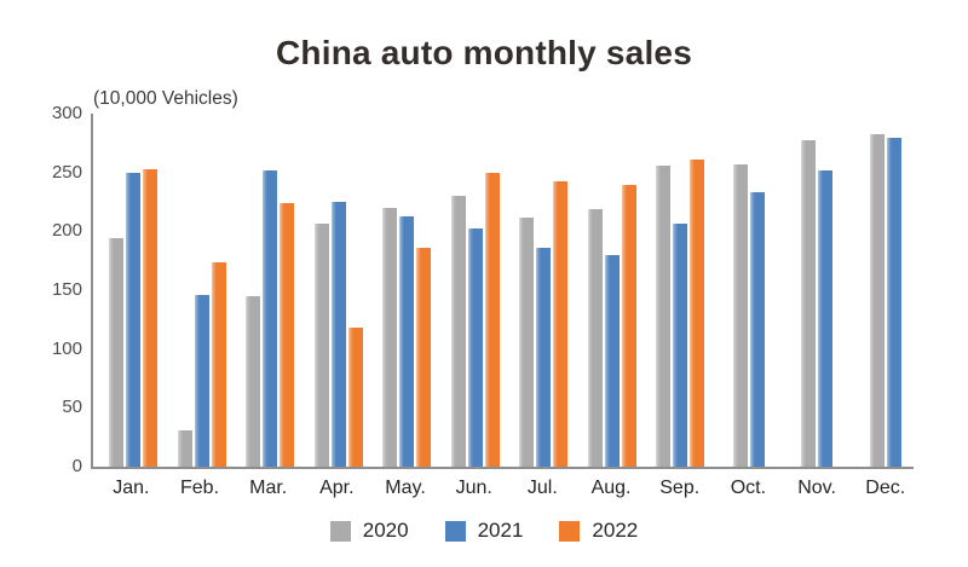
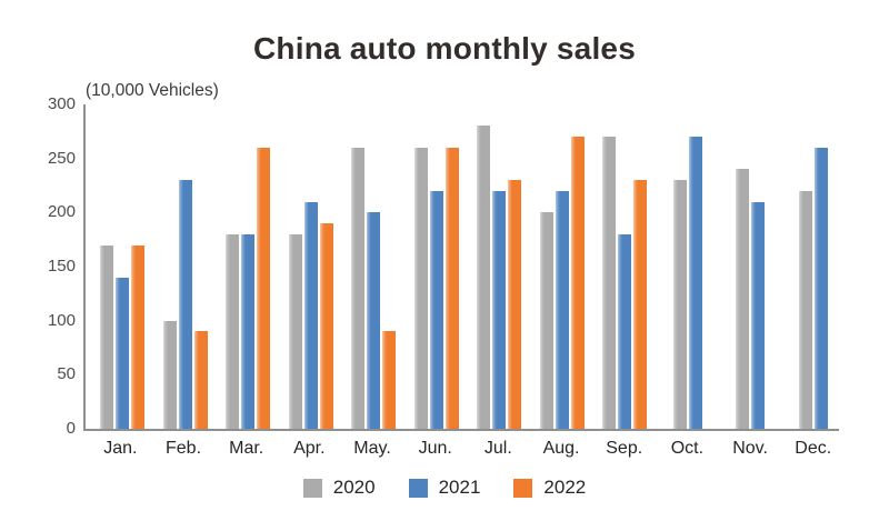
2020/Jan.: 190 -> 170
2021/Jan.: 250 -> 140
2022/Jan.: 250 -> 170
2020/Feb.: 30 -> 100
2021/Feb.: 150 -> 230
2022/Feb.: 170 -> 90
2020/Mar.: 140 -> 180
2021/Mar.: 250 -> 180
2022/Mar.: 220 -> 260
2020/Apr.: 210 -> 180
2021/Apr.: 220 -> 210
2022/Apr.: 120 -> 190
2020/May.: 220 -> 260
2021/May.: 210 -> 200
2022/May.: 190 -> 90
2020/Jun.: 230 -> 260
2021/Jun.: 200 -> 220
2022/Jun.: 250 -> 260
2020/Jul.: 210 -> 280
2021/Jul.: 190 -> 220
2022/Jul.: 240 -> 230
2020/Aug.: 220 -> 200
2021/Aug.: 180 -> 220
2022/Aug.: 240 -> 270
2020/Sep.: 260 -> 270
2021/Sep.: 210 -> 180
2022/Sep.: 260 -> 230
2020/Oct.: 260 -> 230
2021/Oct.: 230 -> 270
2020/Nov.: 280 -> 240
2021/Nov.: 250 -> 210
2020/Dec.: 280 -> 220
2021/Dec.: 280 -> 260
